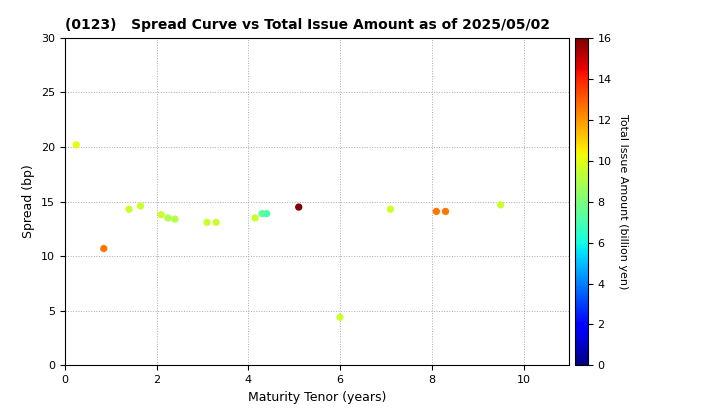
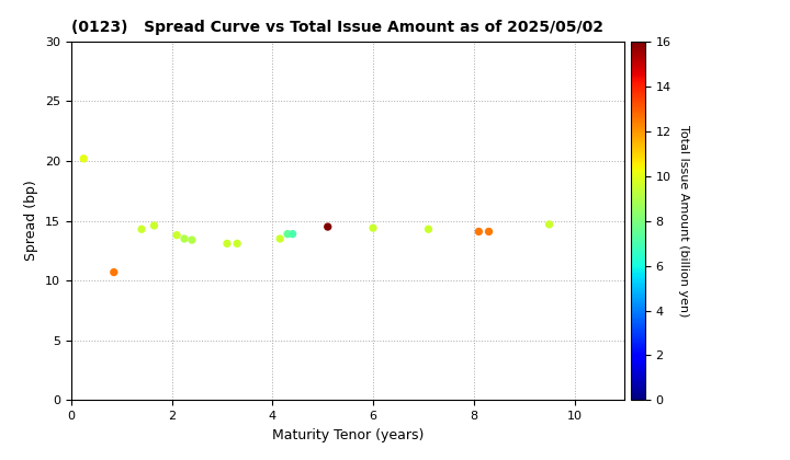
6: 4.4 -> 14.4
